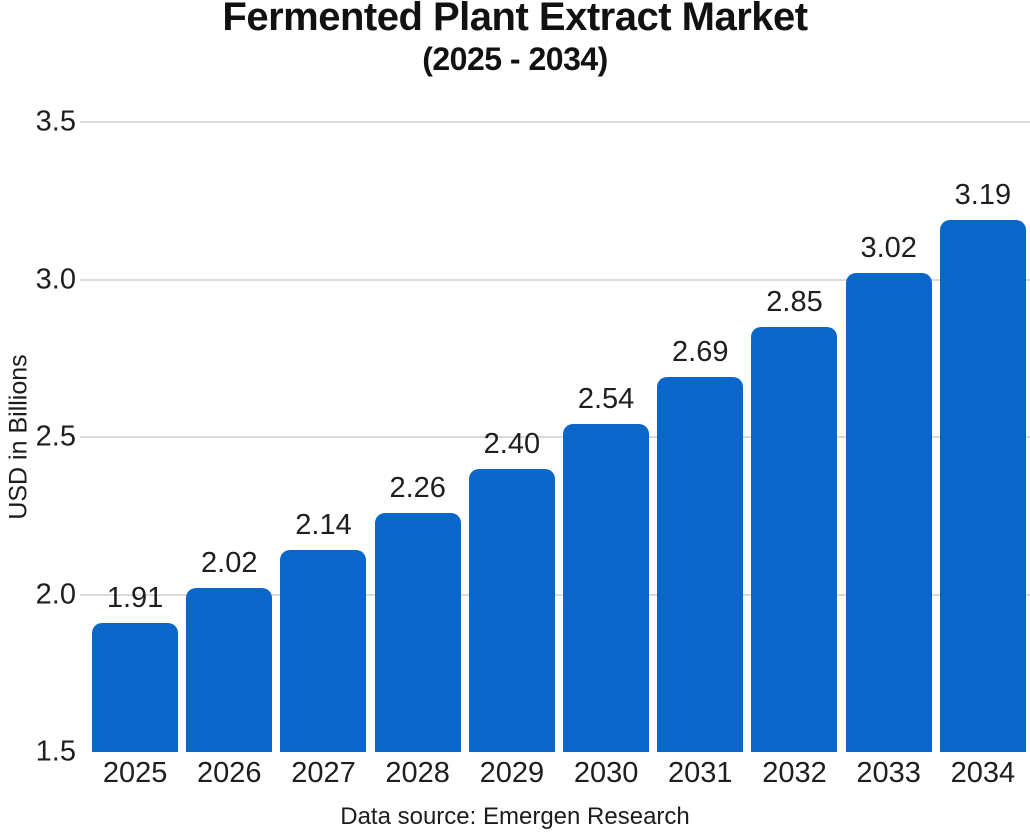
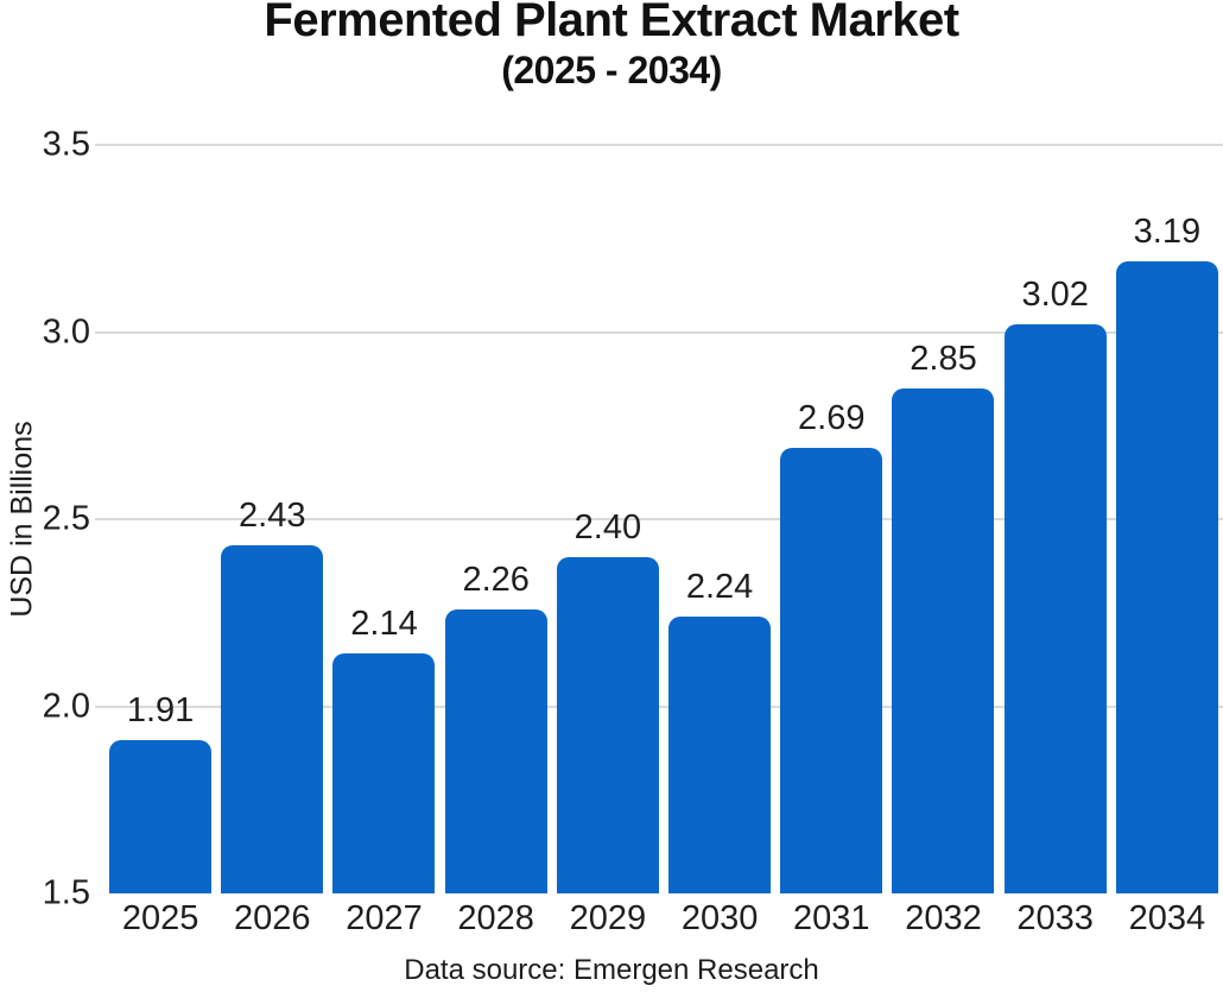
2026: 2.02 -> 2.43
2030: 2.54 -> 2.24
